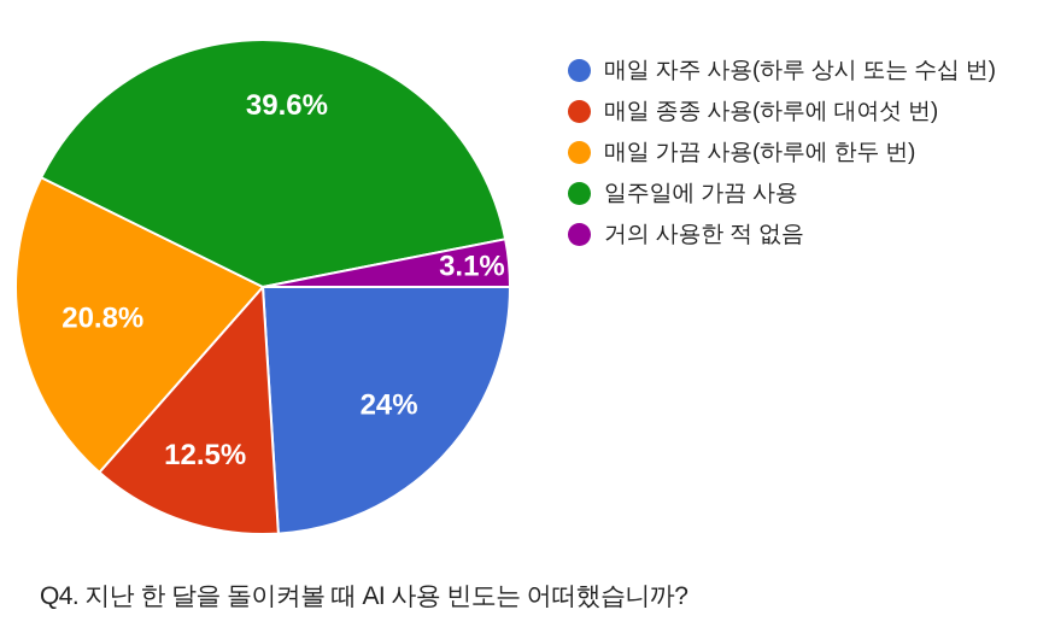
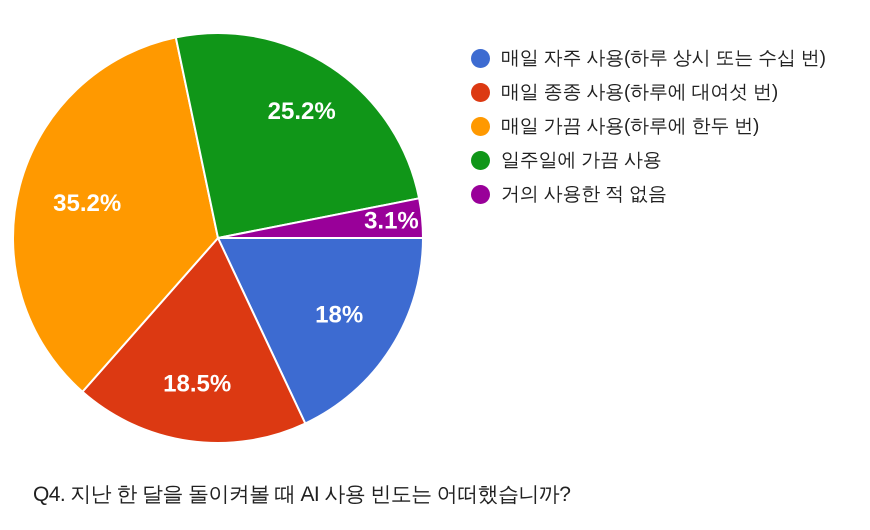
매일 자주 사용(하루 상시 또는 수십 번): 24% -> 18%
매일 종종 사용(하루에 대여섯 번): 12.5% -> 18.5%
매일 가끔 사용(하루에 한두 번): 20.8% -> 35.2%
일주일에 가끔 사용: 39.6% -> 25.2%
